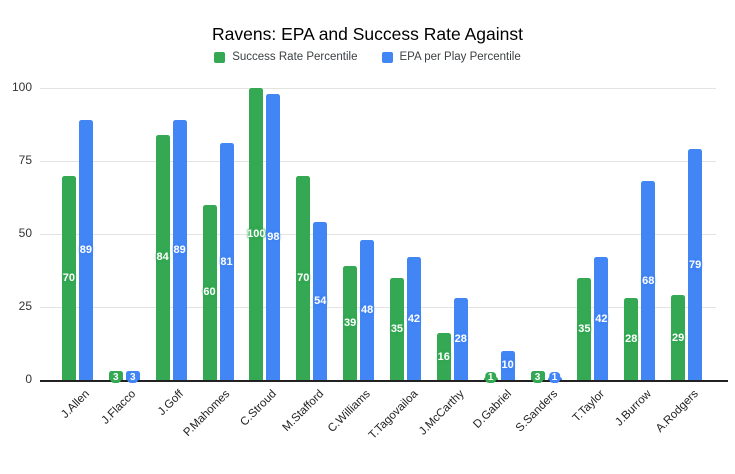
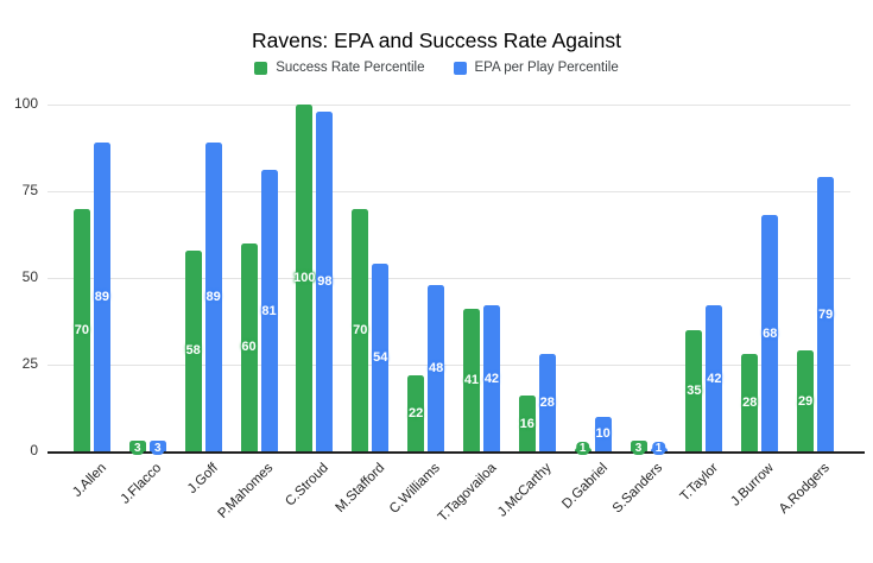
Success Rate Percentile/J.Goff: 84 -> 58
Success Rate Percentile/C.Williams: 39 -> 22
Success Rate Percentile/T.Tagovailoa: 35 -> 41
